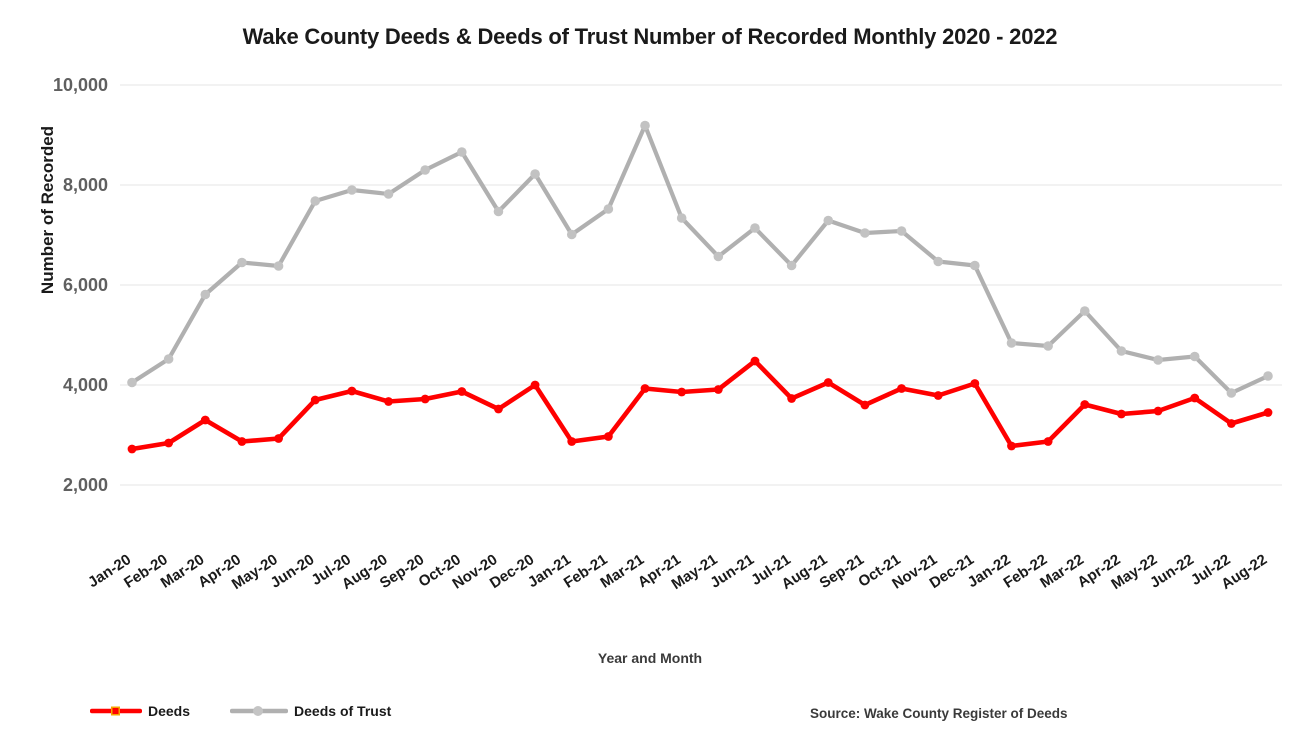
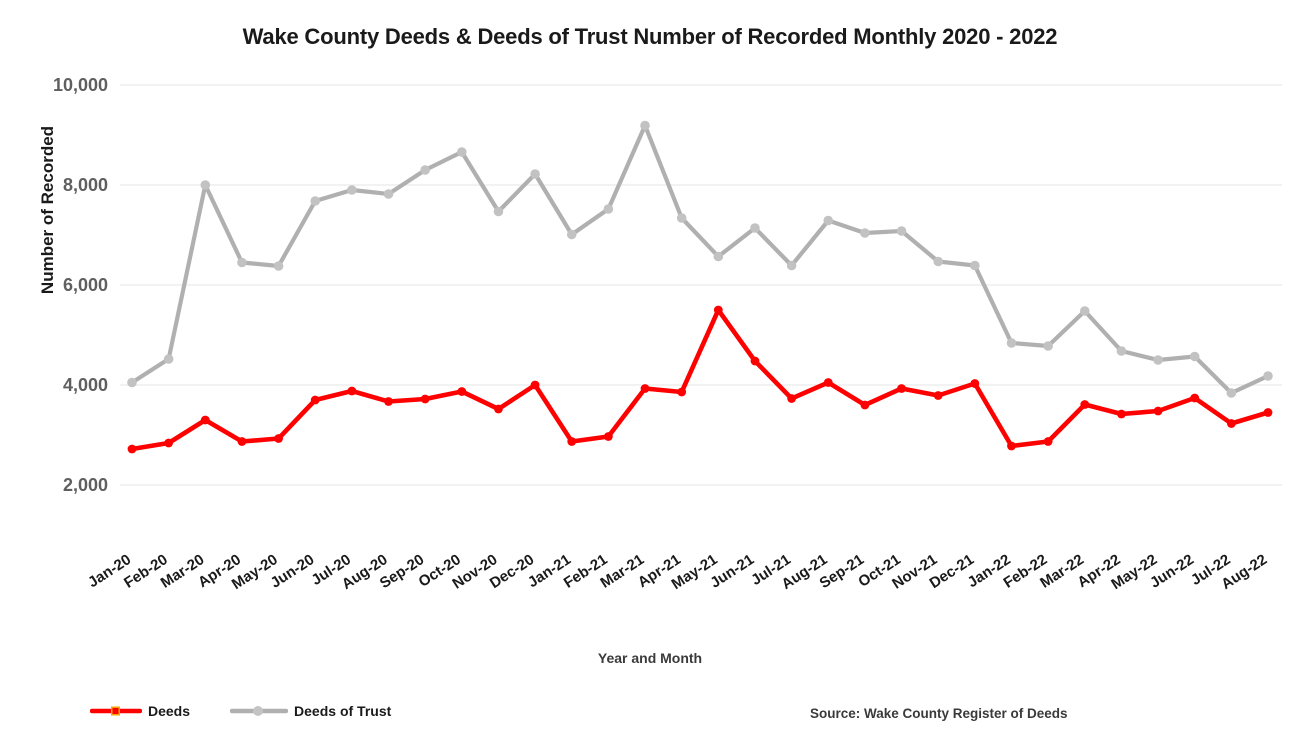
Deeds of Trust/Mar-20: 5800 -> 8000
Deeds/May-21: 3900 -> 5500
